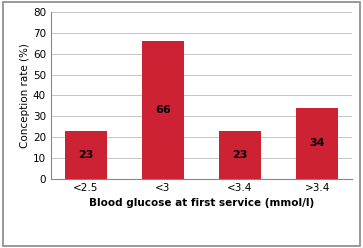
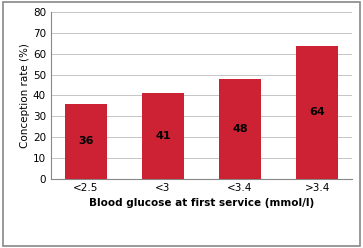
<2.5: 23 -> 36
<3: 66 -> 41
<3.4: 23 -> 48
>3.4: 34 -> 64
